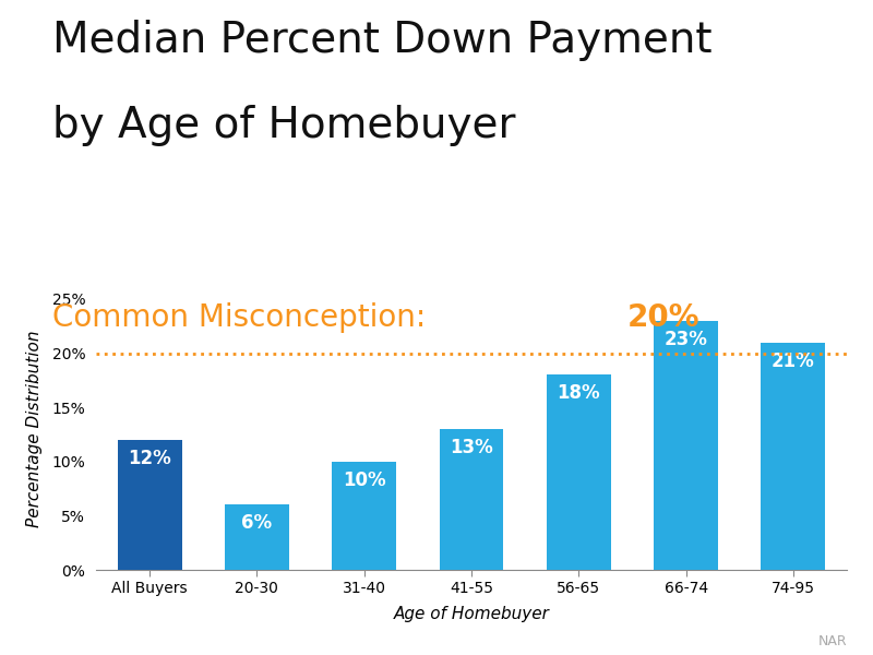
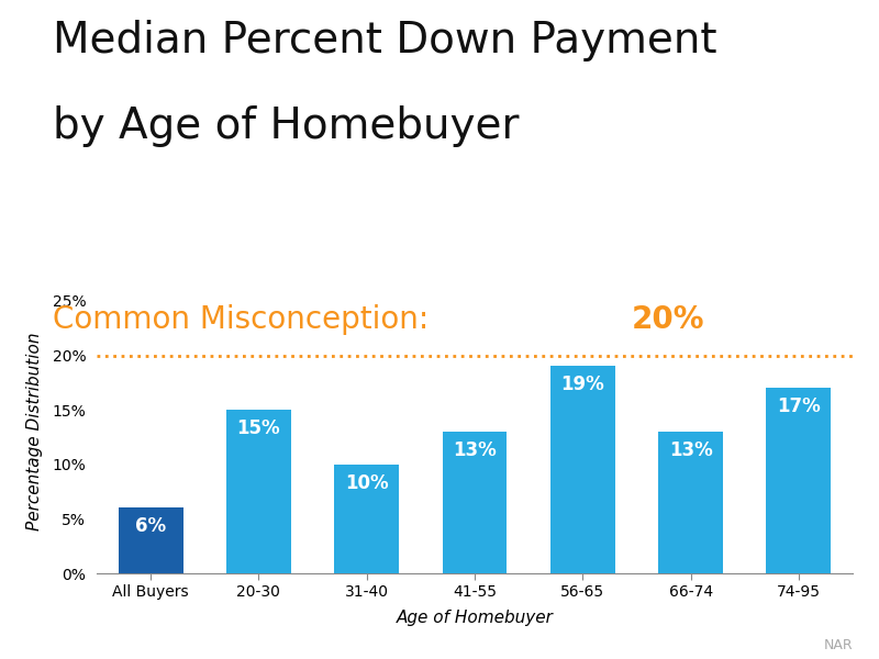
All Buyers: 12% -> 6%
20-30: 6% -> 15%
56-65: 18% -> 19%
66-74: 23% -> 13%
74-95: 21% -> 17%
